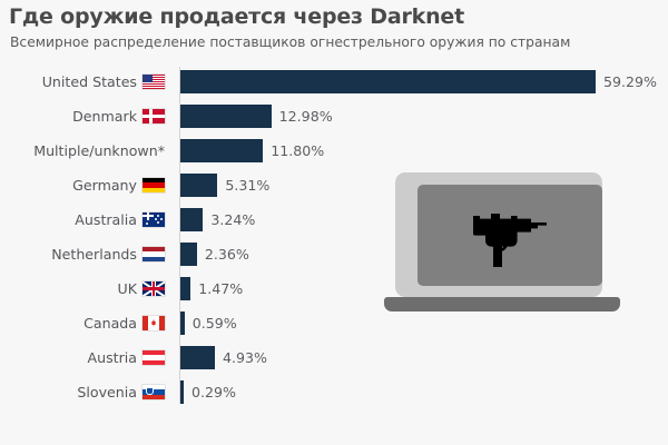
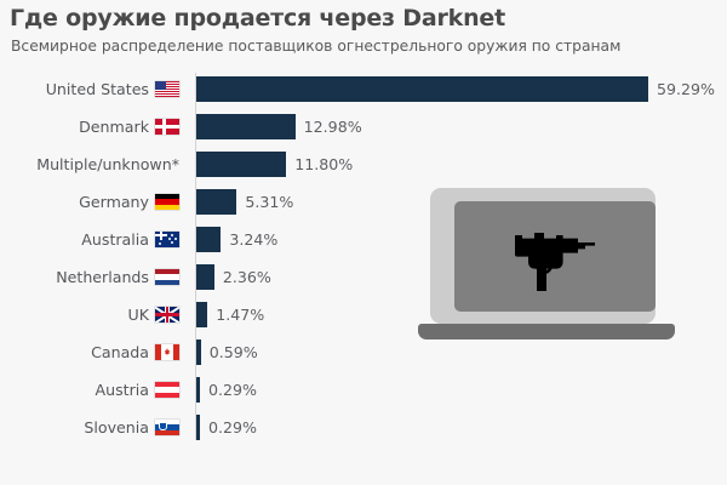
Austria: 4.93% -> 0.29%
